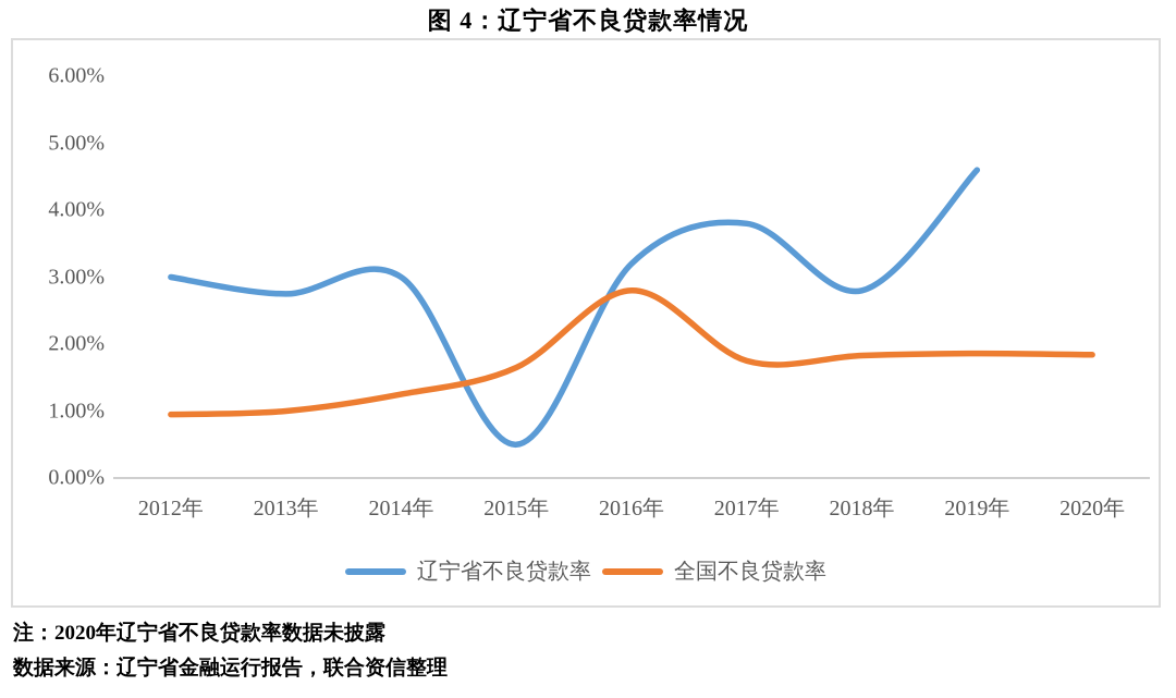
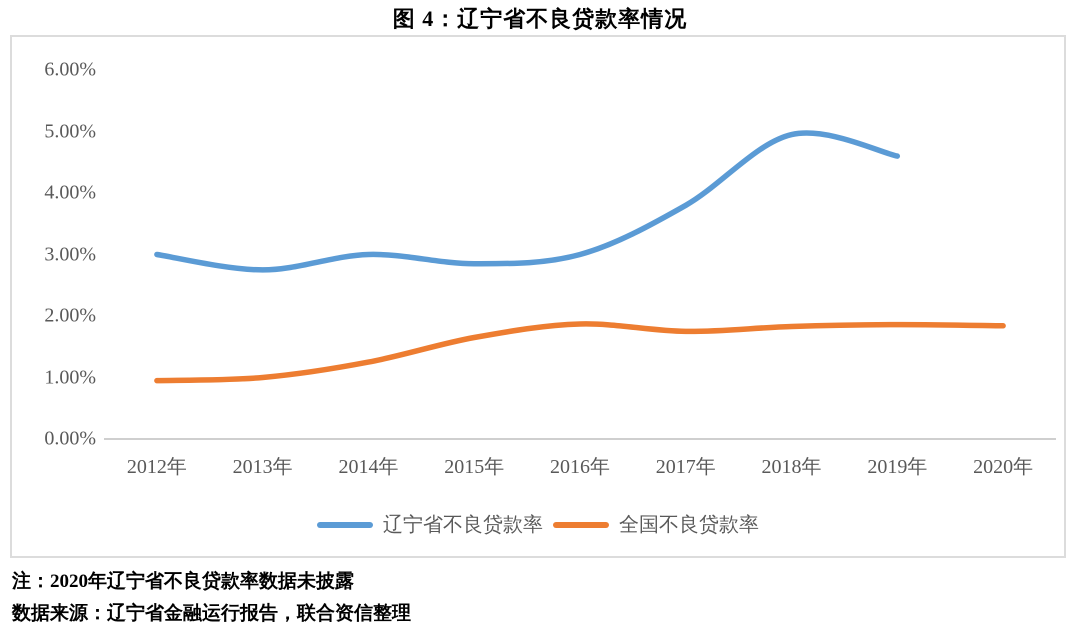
辽宁省不良贷款率/2015年: 0.5% -> 2.9%
辽宁省不良贷款率/2016年: 3.2% -> 3.0%
全国不良贷款率/2016年: 2.8% -> 1.9%
辽宁省不良贷款率/2018年: 2.8% -> 5.0%
